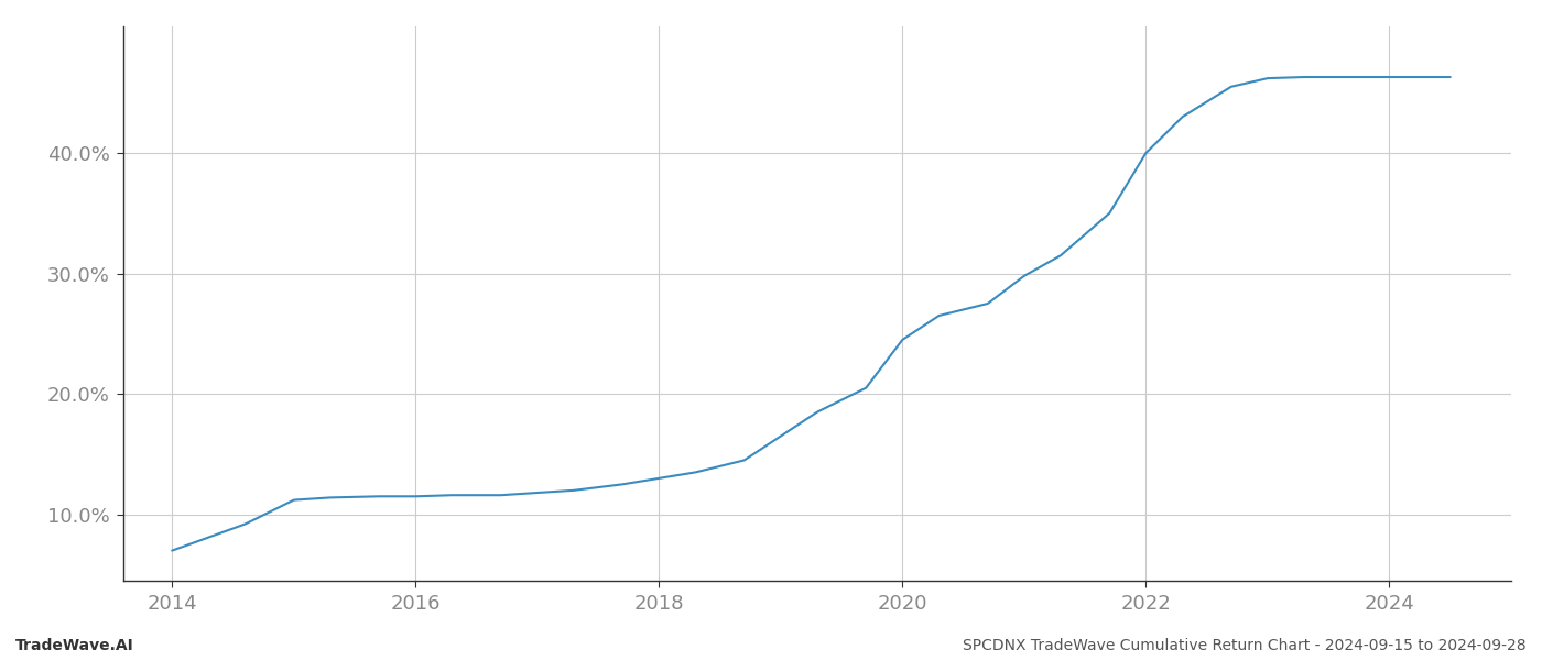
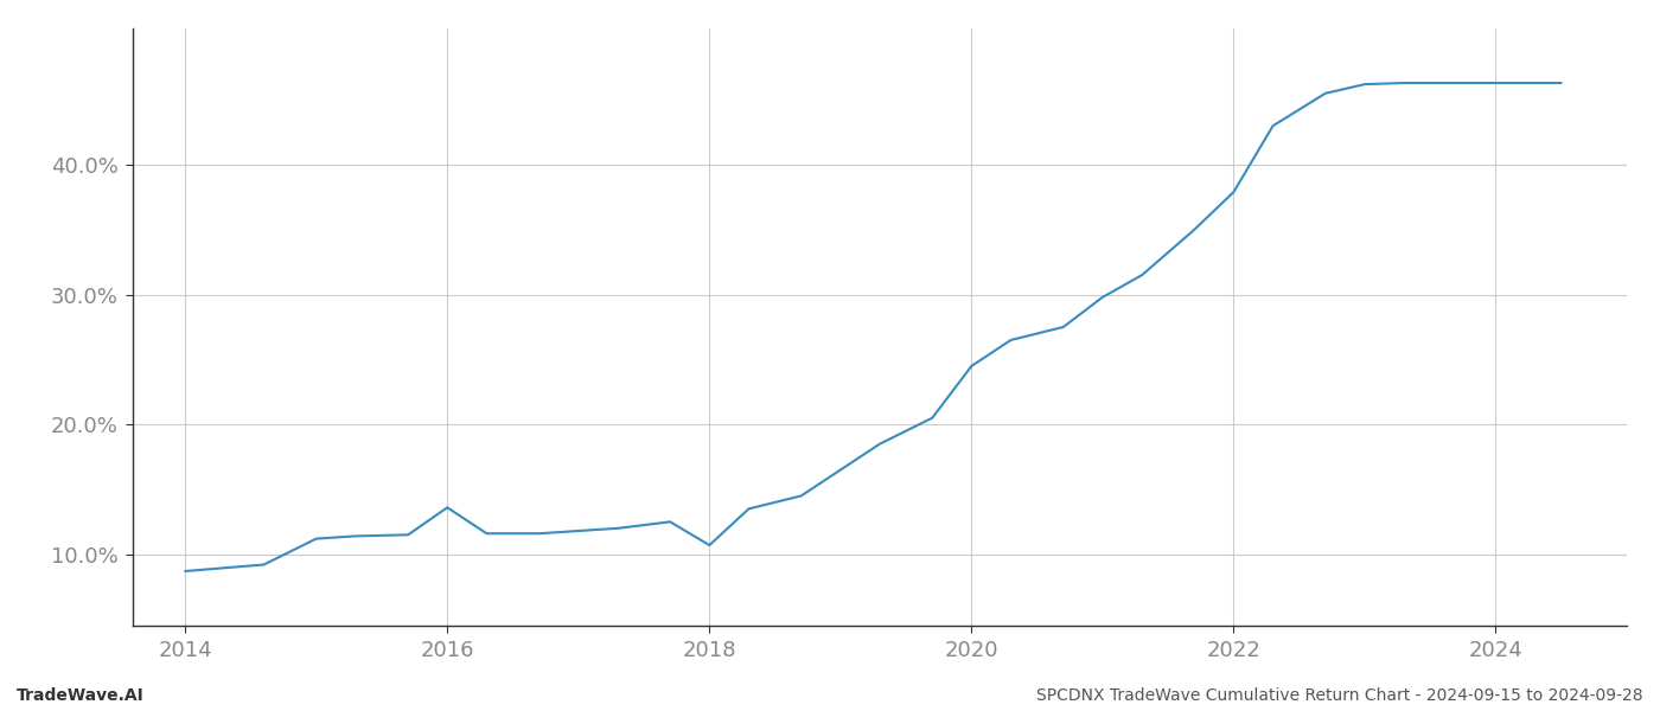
2014: 7.0% -> 8.7%
2016: 11.5% -> 13.6%
2018: 13.0% -> 10.7%
2022: 40.0% -> 37.9%
